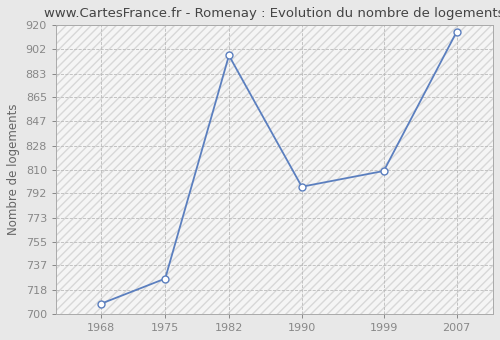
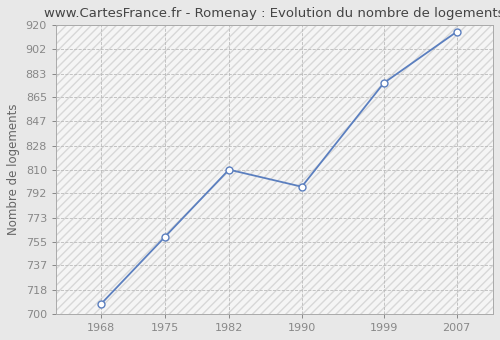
1975: 727 -> 759
1982: 897 -> 810
1999: 809 -> 876
